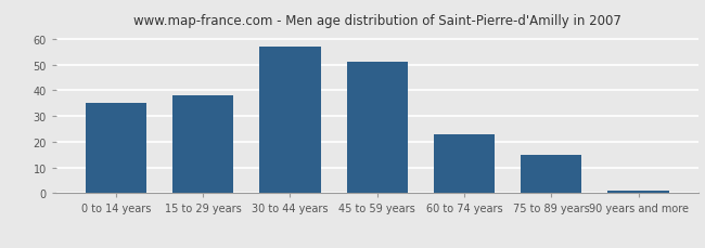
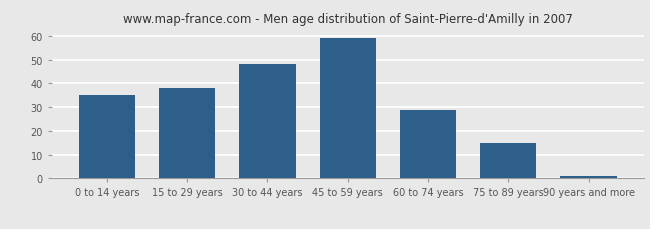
30 to 44 years: 57 -> 48
45 to 59 years: 51 -> 59
60 to 74 years: 23 -> 29
